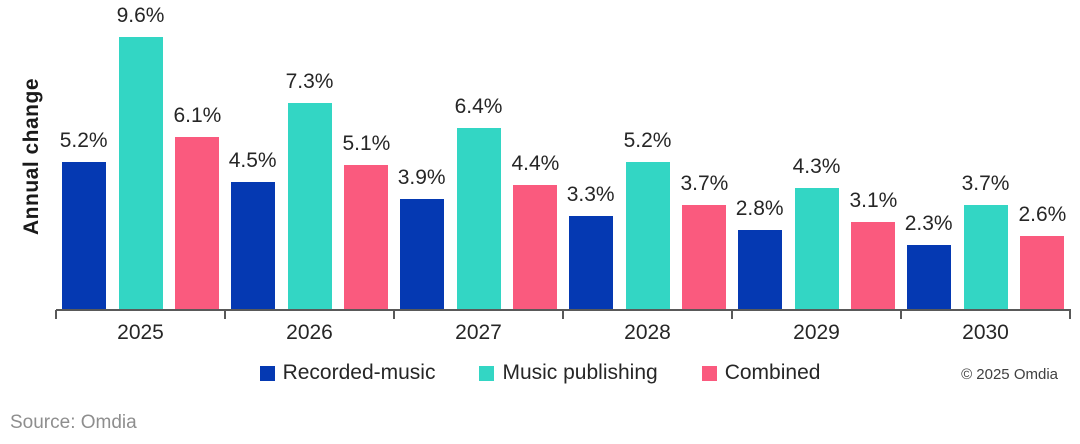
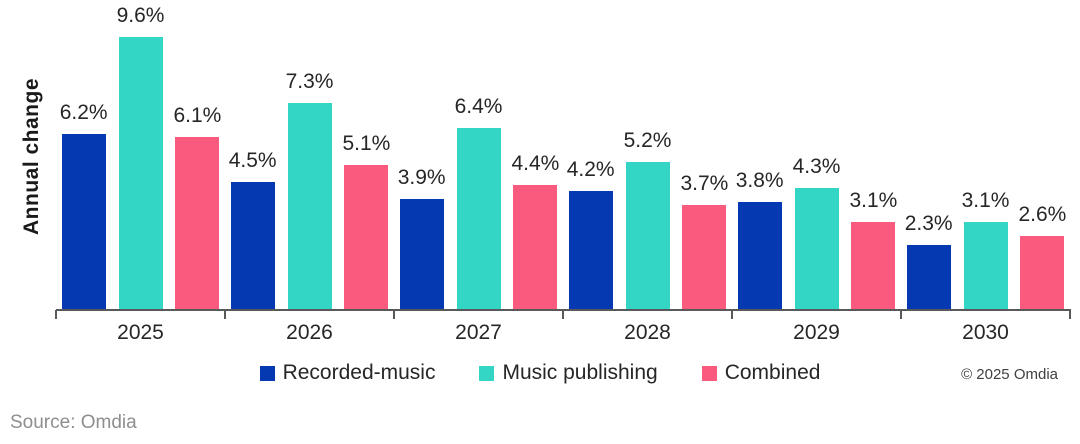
Recorded-music/2025: 5.2% -> 6.2%
Recorded-music/2028: 3.3% -> 4.2%
Recorded-music/2029: 2.8% -> 3.8%
Music publishing/2030: 3.7% -> 3.1%
